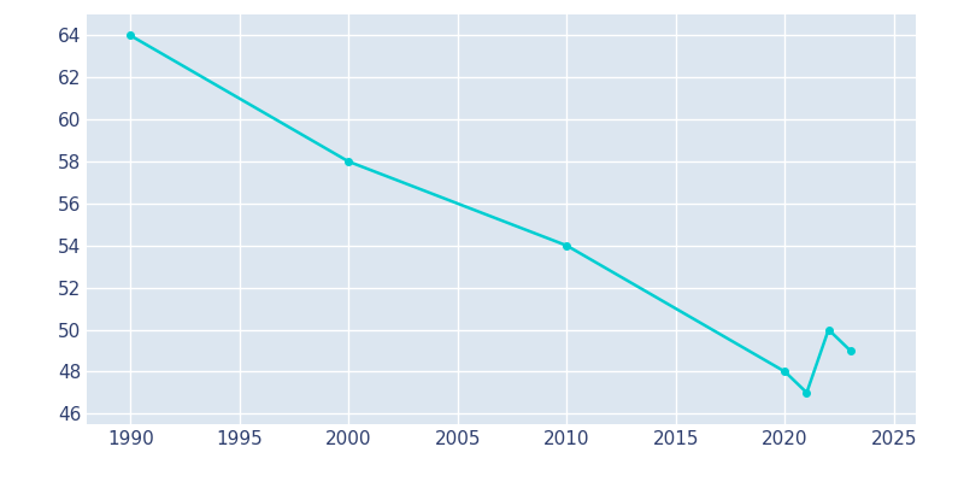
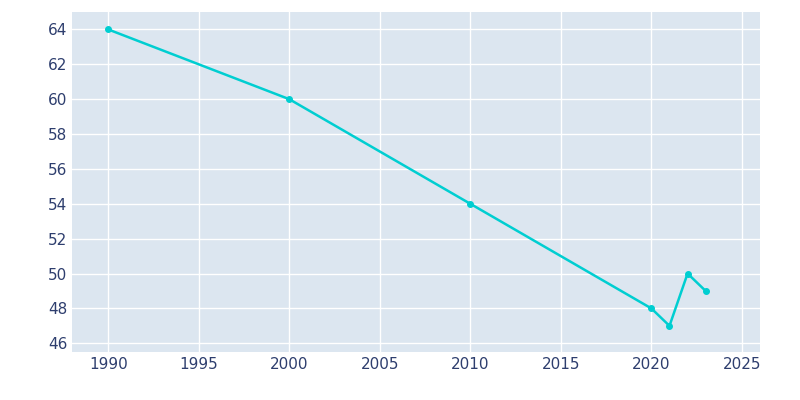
2000: 58 -> 60
